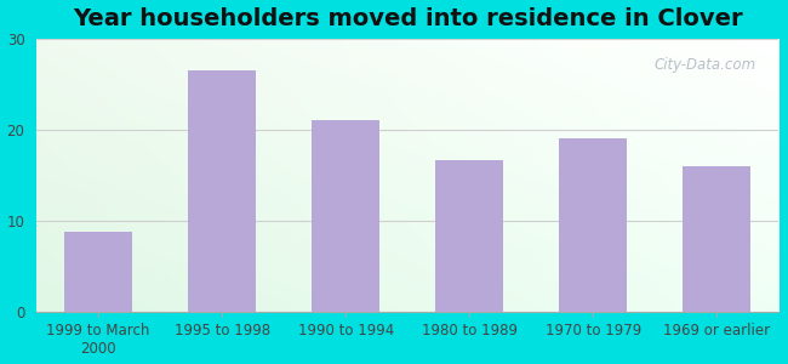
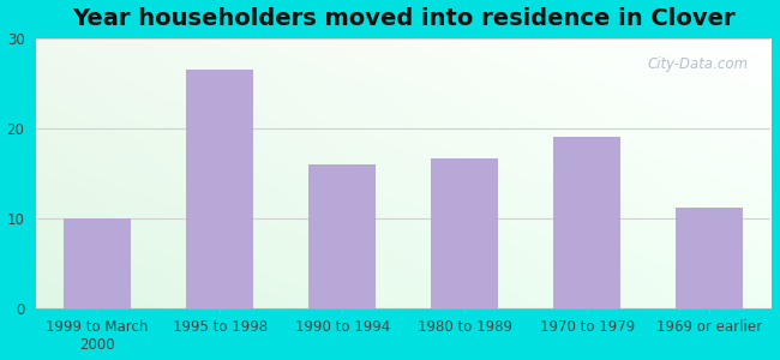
1999 to March 2000: 8.8 -> 10.0
1990 to 1994: 21.0 -> 16.0
1969 or earlier: 16.0 -> 11.2
